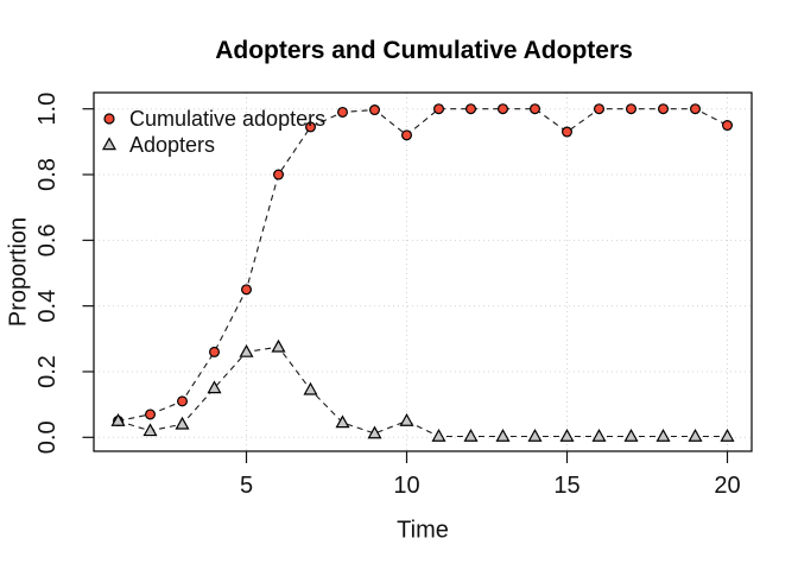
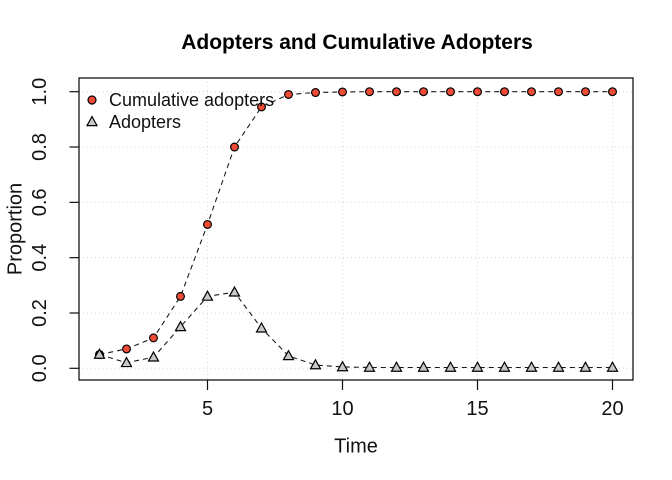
Cumulative adopters/5: 0.45 -> 0.52
Cumulative adopters/10: 0.92 -> 1.00
Adopters/10: 0.05 -> 0.01
Cumulative adopters/15: 0.93 -> 1.00
Cumulative adopters/20: 0.95 -> 1.00
